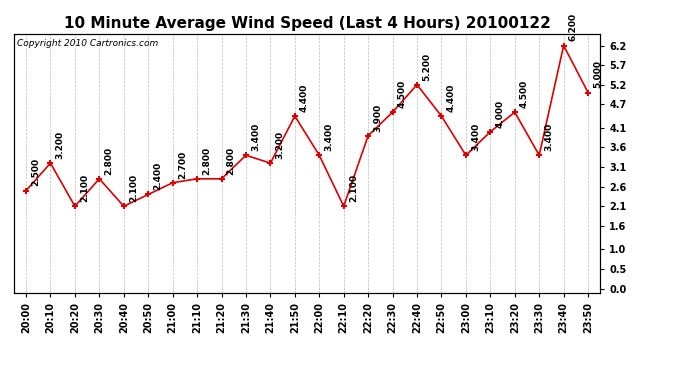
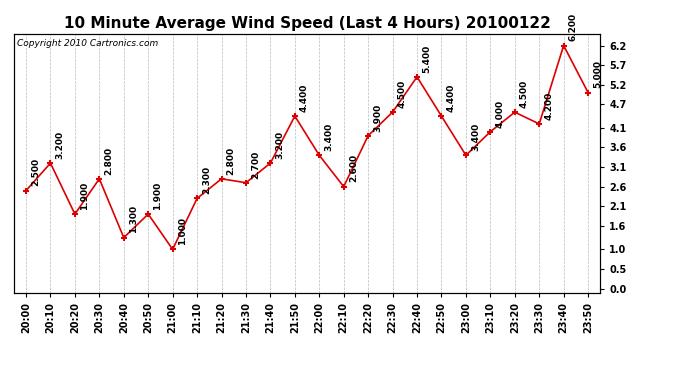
20:20: 2.100 -> 1.900
20:40: 2.100 -> 1.300
20:50: 2.400 -> 1.900
21:00: 2.700 -> 1.000
21:10: 2.800 -> 2.300
21:30: 3.400 -> 2.700
22:10: 2.100 -> 2.600
22:40: 5.200 -> 5.400
23:30: 3.400 -> 4.200
